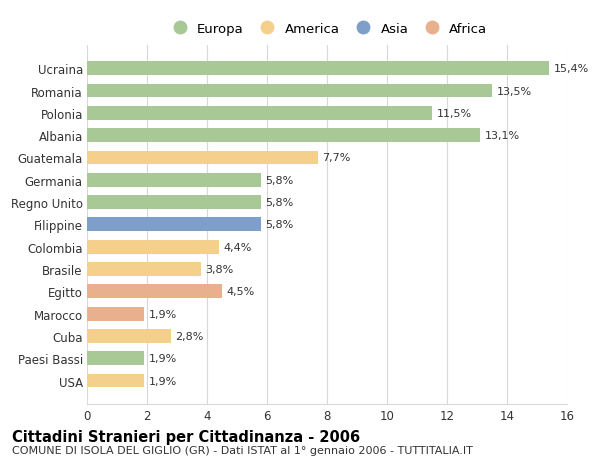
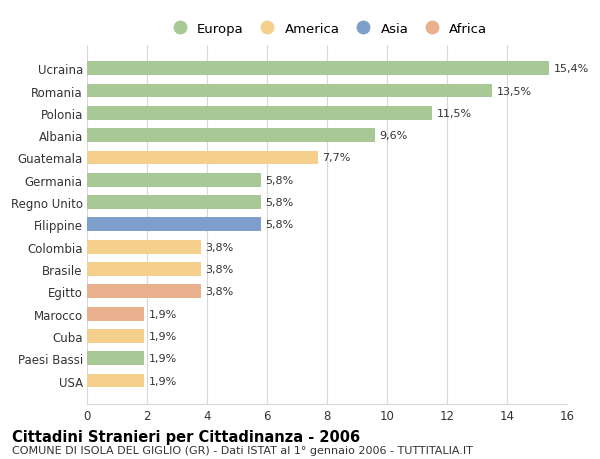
Albania: 13,1% -> 9,6%
Colombia: 4,4% -> 3,8%
Egitto: 4,5% -> 3,8%
Cuba: 2,8% -> 1,9%
